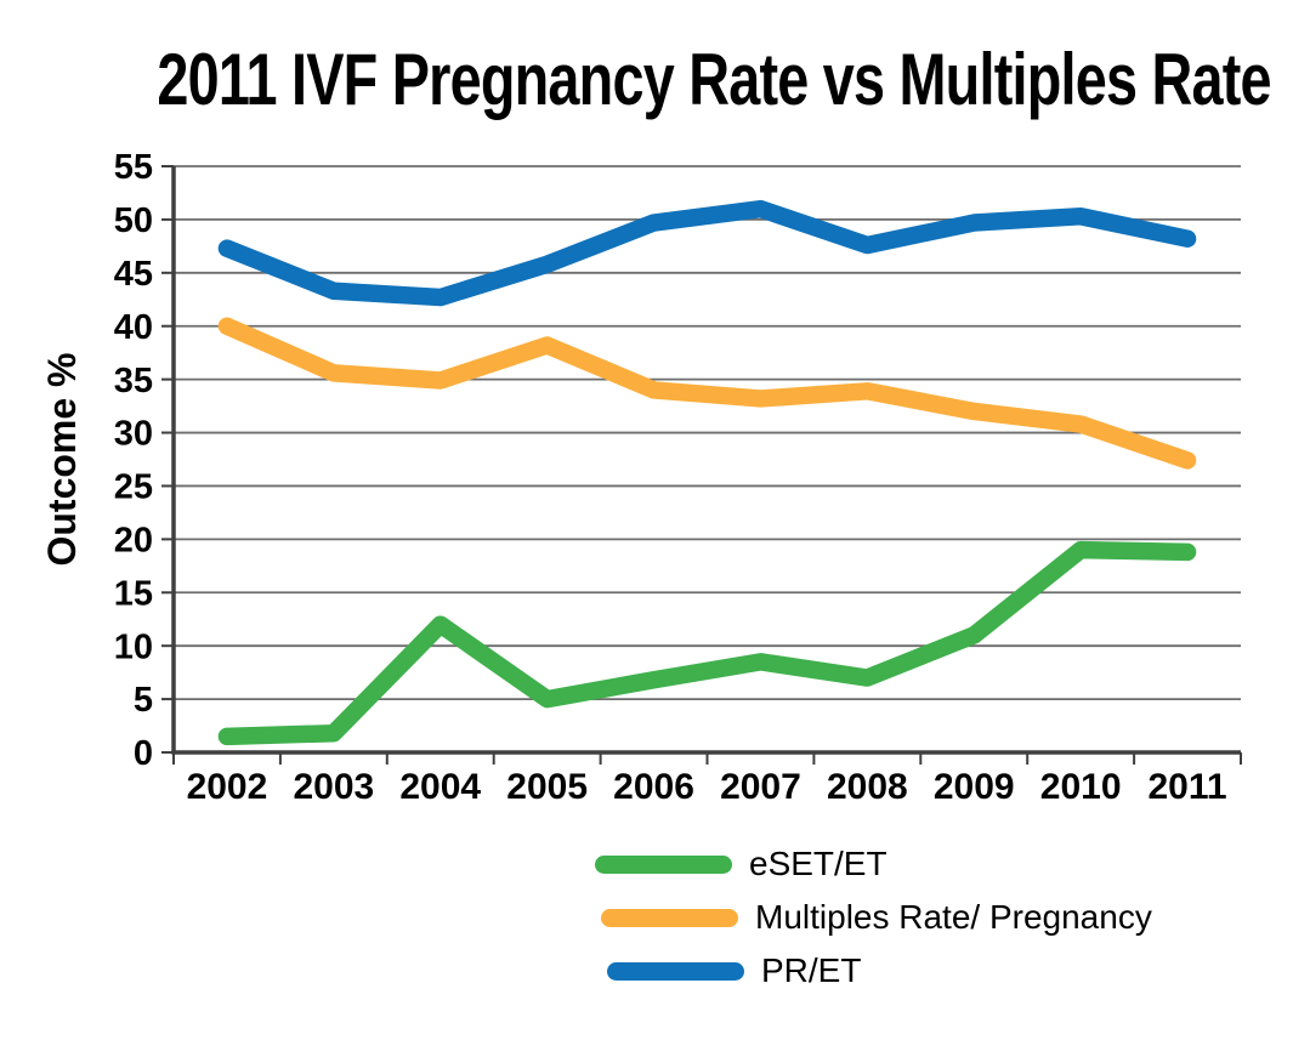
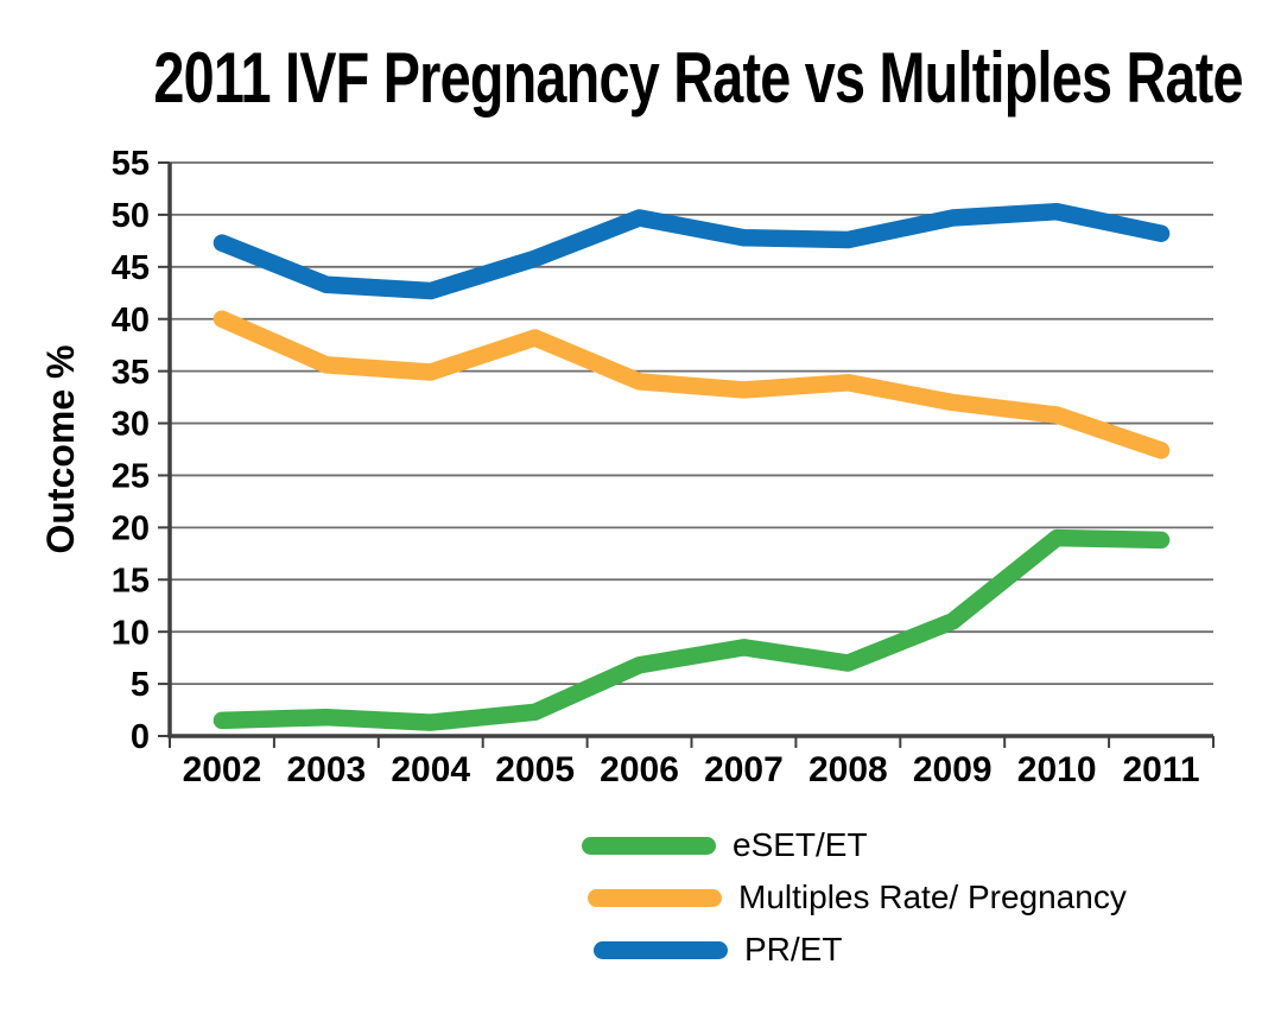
eSET/ET/2004: 12 -> 1
eSET/ET/2005: 5 -> 2
PR/ET/2007: 51 -> 48
